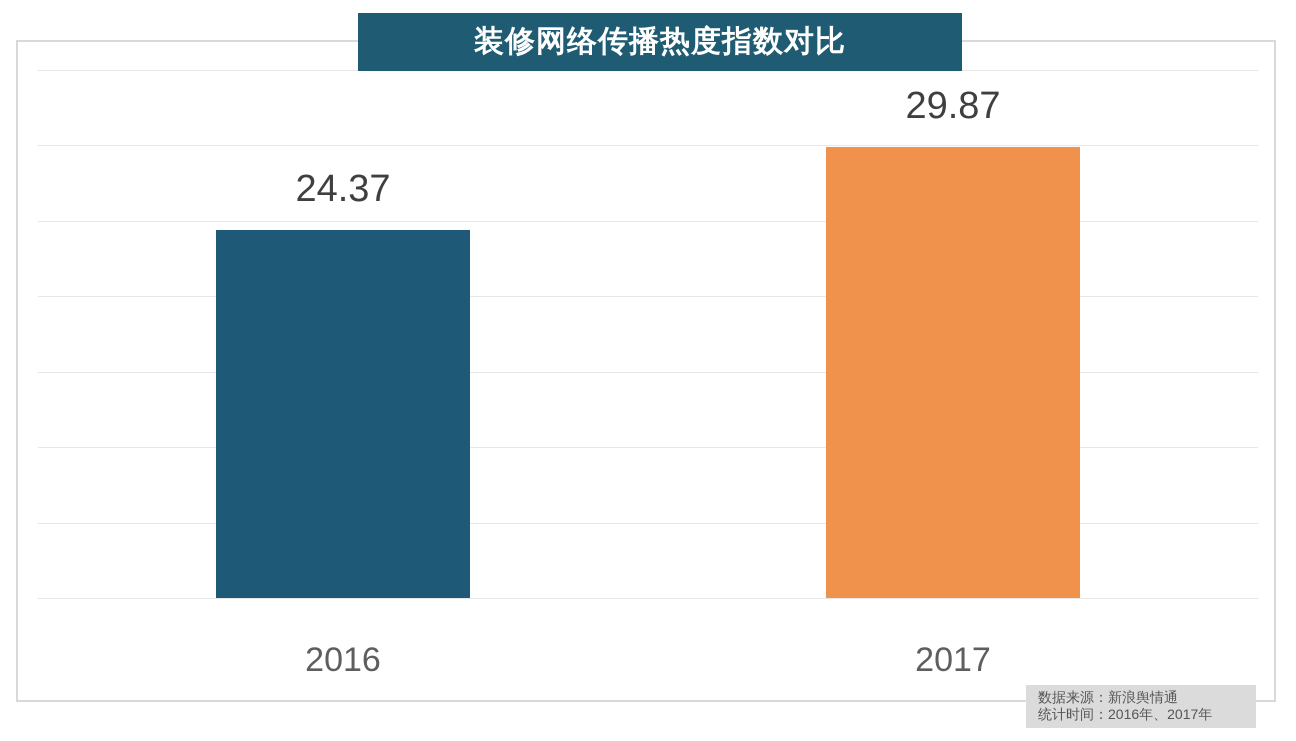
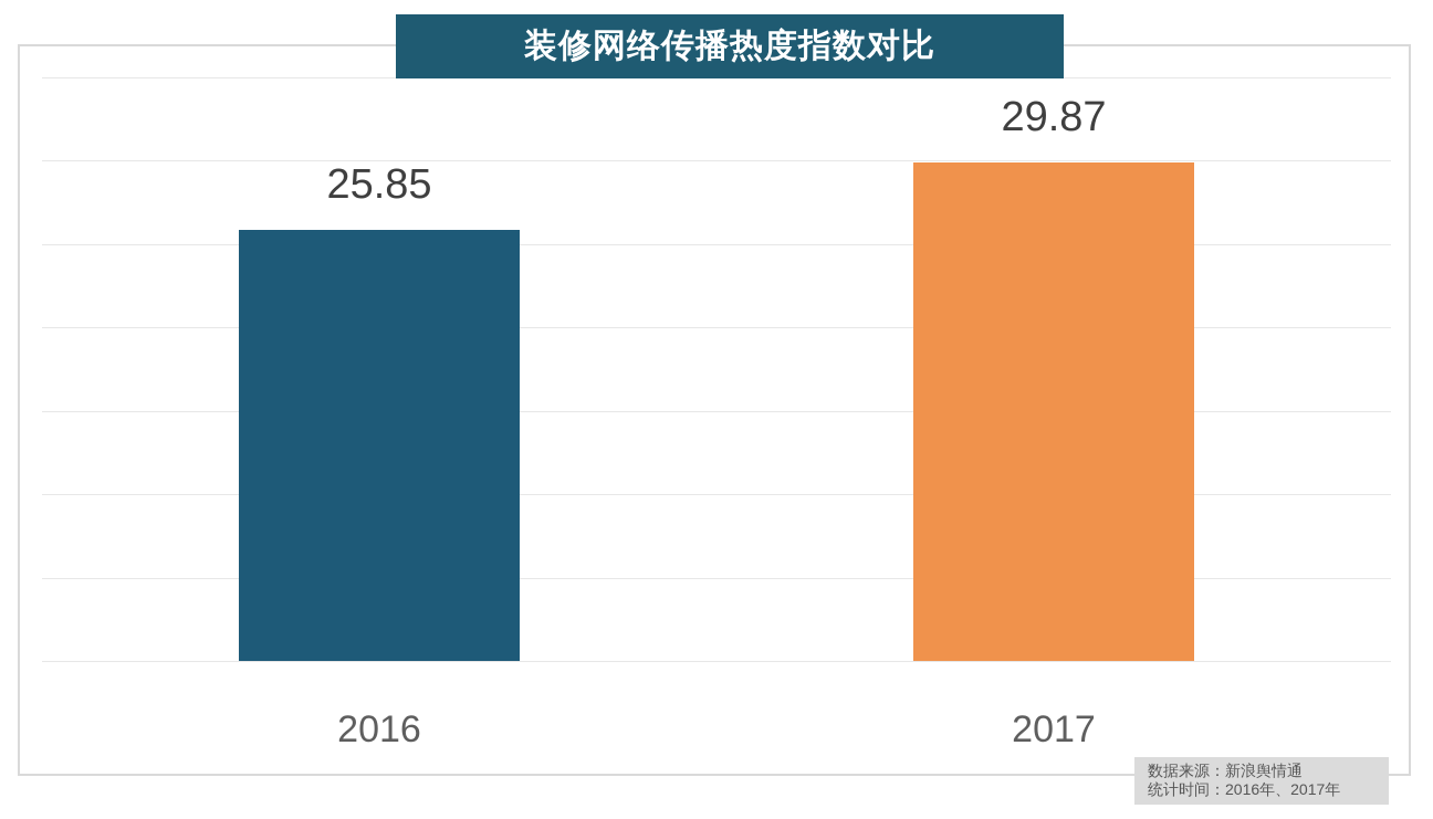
2016: 24.37 -> 25.85
